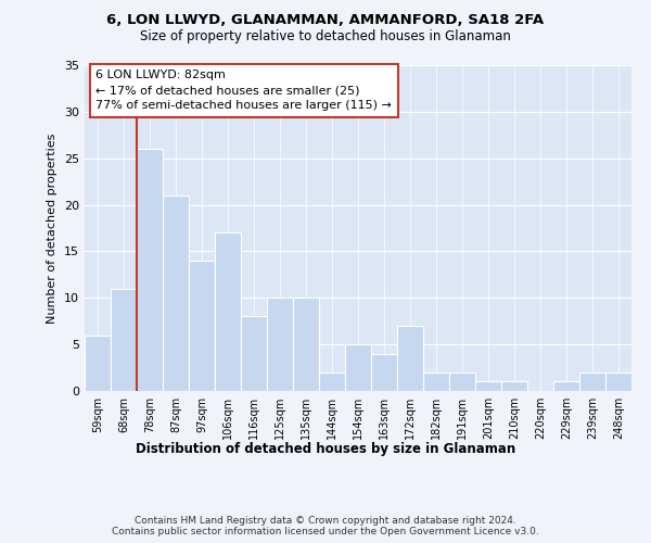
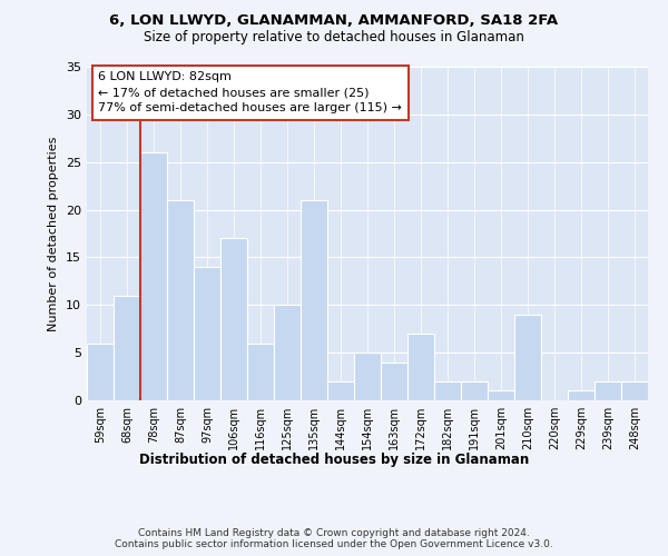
116sqm: 8 -> 6
135sqm: 10 -> 21
210sqm: 1 -> 9
